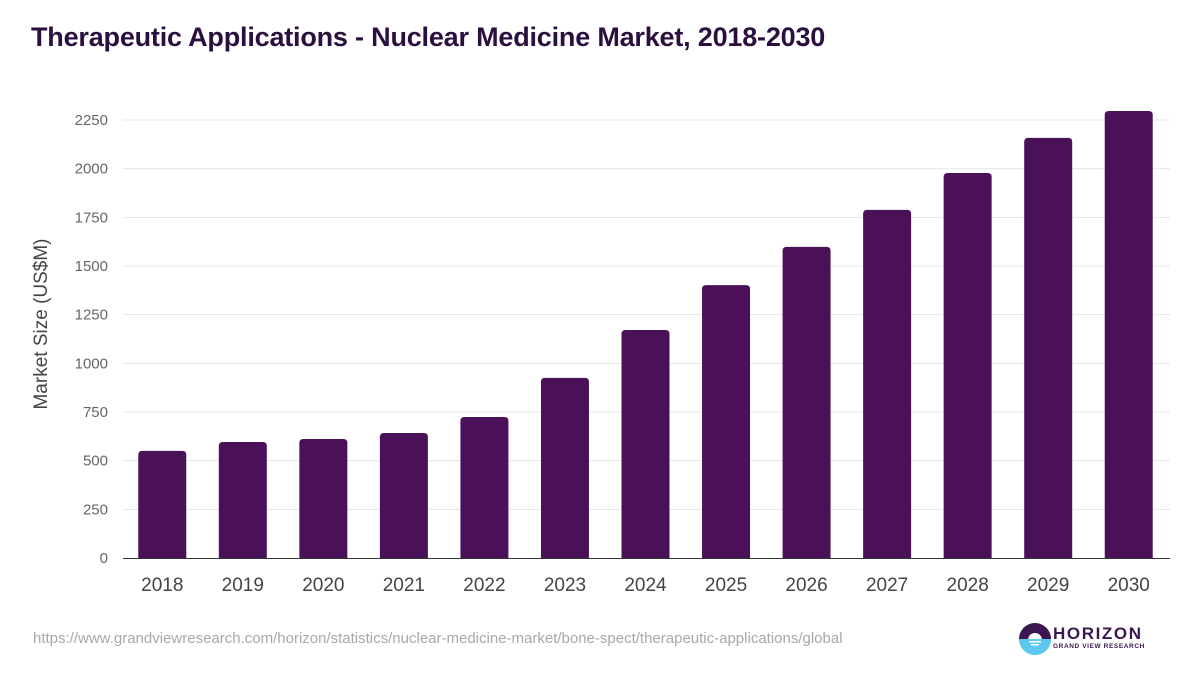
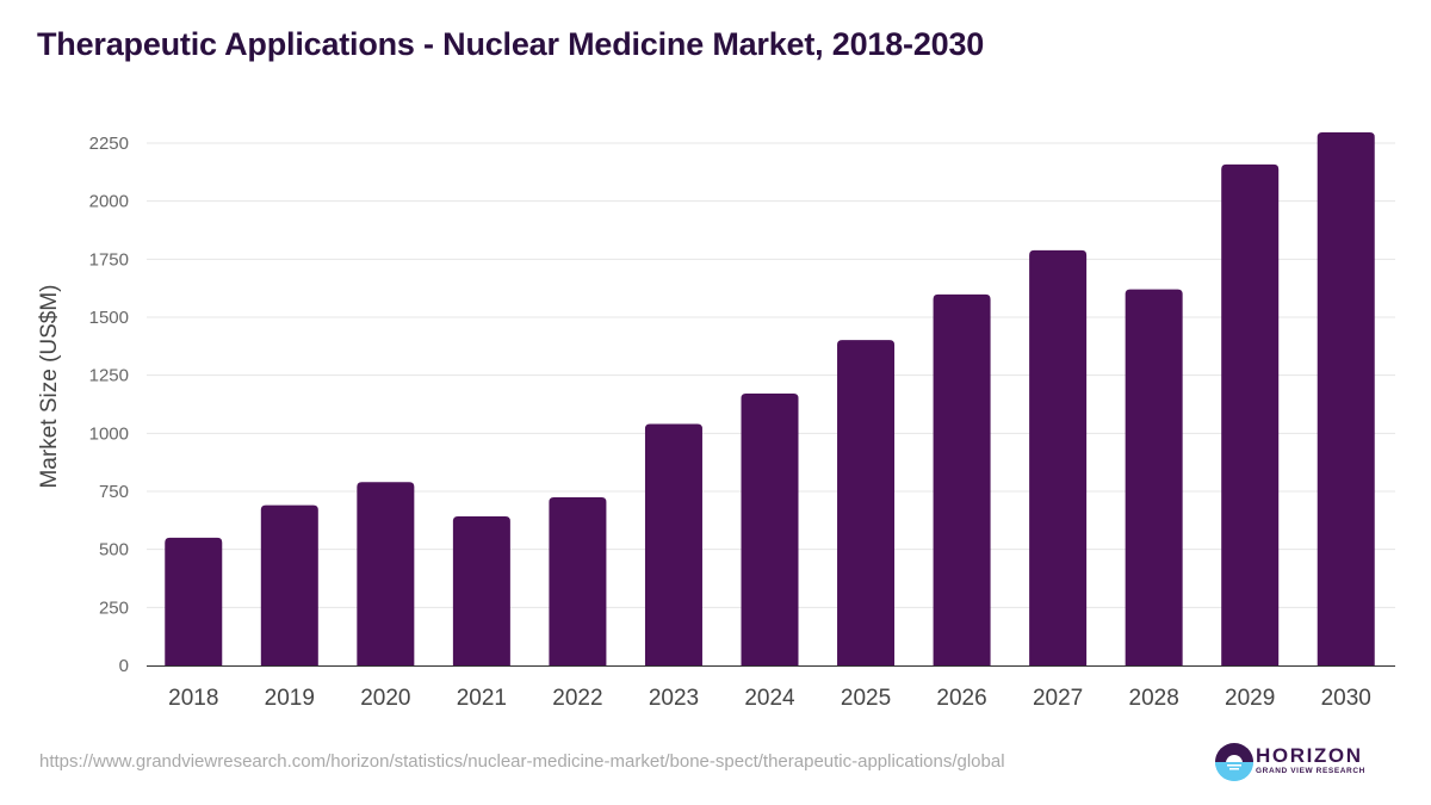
2019: 600 -> 690
2020: 610 -> 790
2023: 920 -> 1040
2028: 1980 -> 1620
